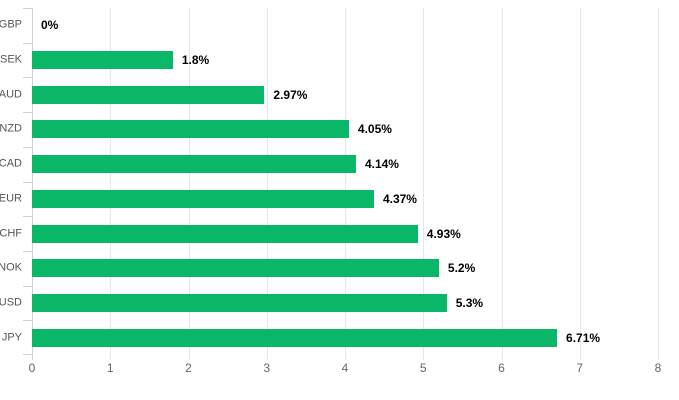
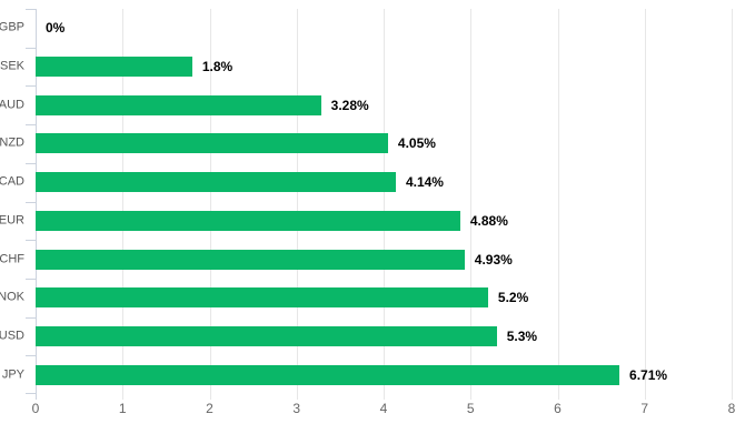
AUD: 2.97% -> 3.28%
EUR: 4.37% -> 4.88%
